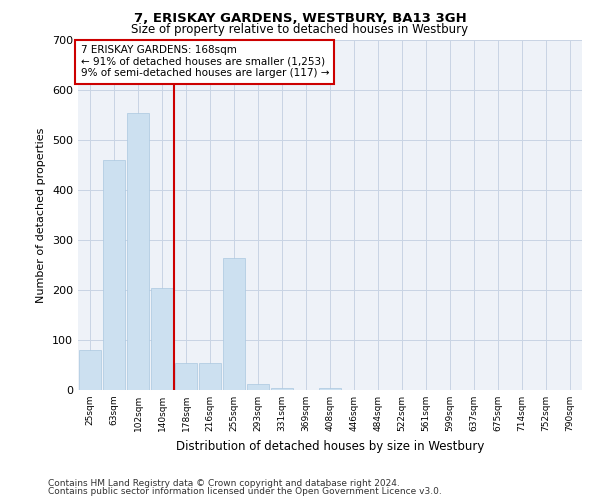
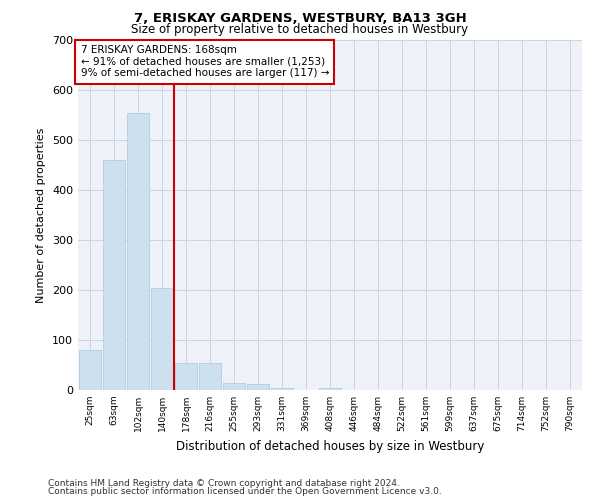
255sqm: 264 -> 15
